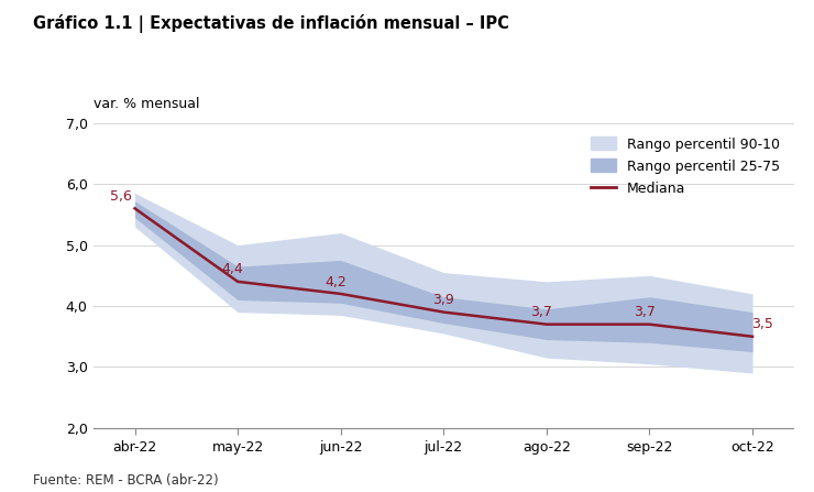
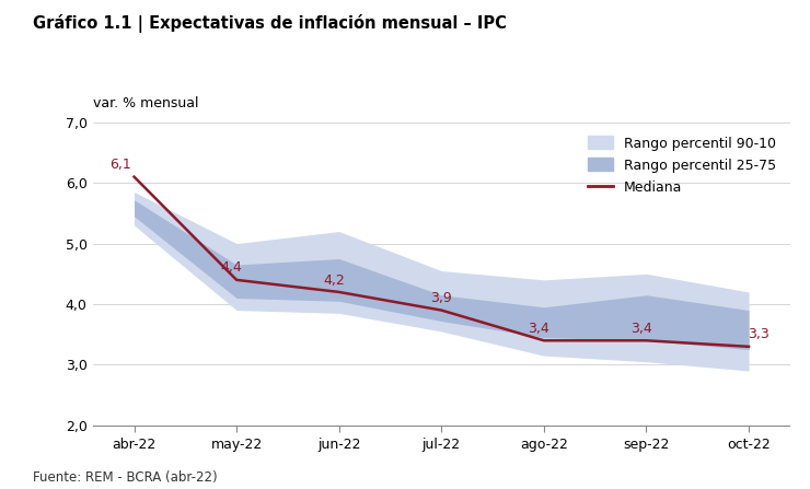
Mediana/abr-22: 5,6 -> 6,1
Mediana/ago-22: 3,7 -> 3,4
Mediana/sep-22: 3,7 -> 3,4
Mediana/oct-22: 3,5 -> 3,3
